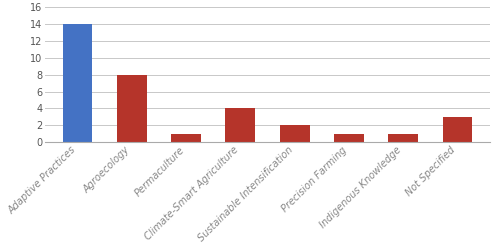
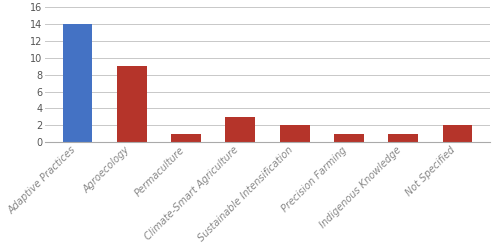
Agroecology: 8 -> 9
Climate-Smart Agriculture: 4 -> 3
Not Specified: 3 -> 2
